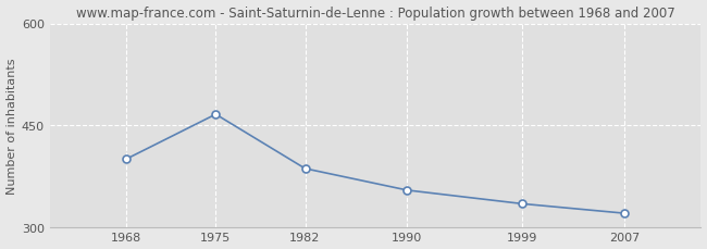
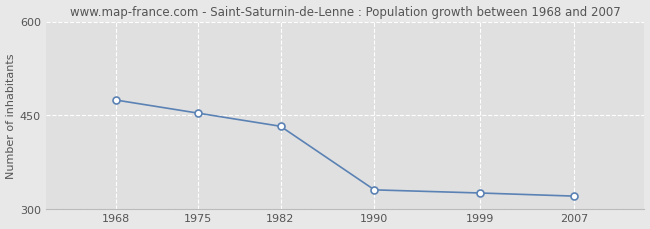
1968: 400 -> 474
1975: 466 -> 453
1982: 386 -> 432
1990: 354 -> 330
1999: 334 -> 325
